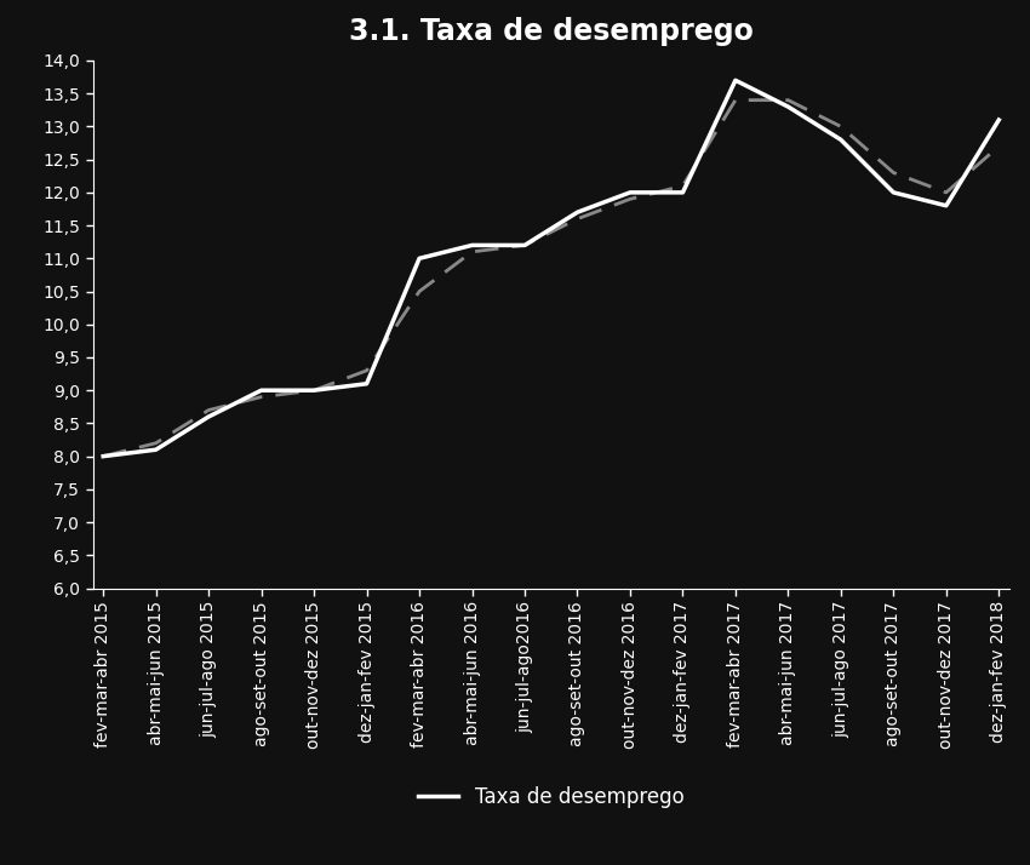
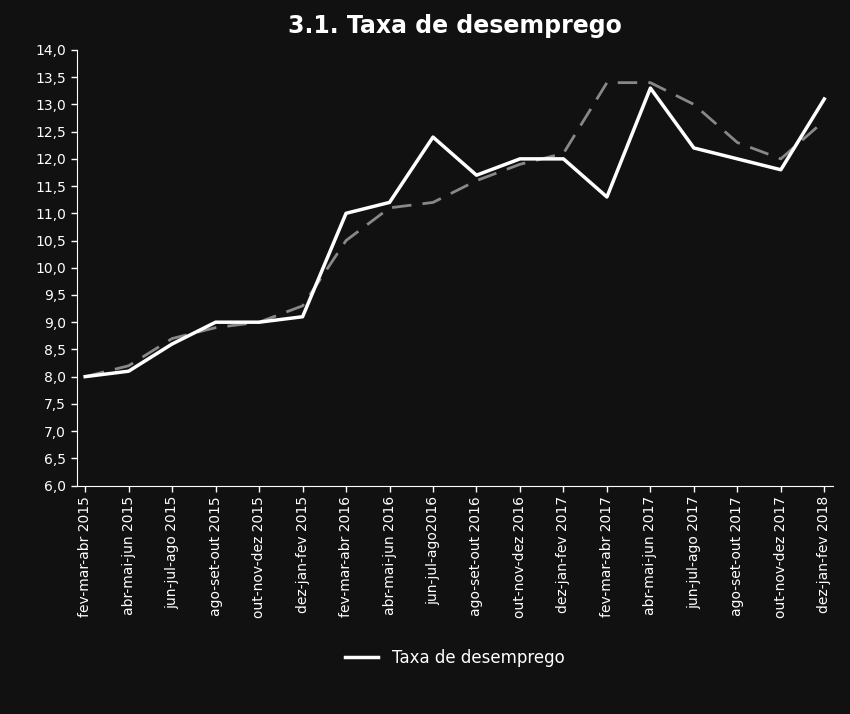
Taxa de desemprego/jun-jul-ago2016: 11,2 -> 12,4
Taxa de desemprego/fev-mar-abr 2017: 13,7 -> 11,3
Taxa de desemprego/jun-jul-ago 2017: 12,8 -> 12,2
